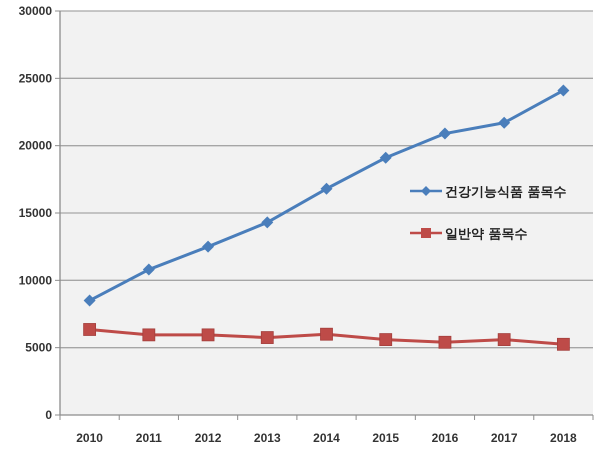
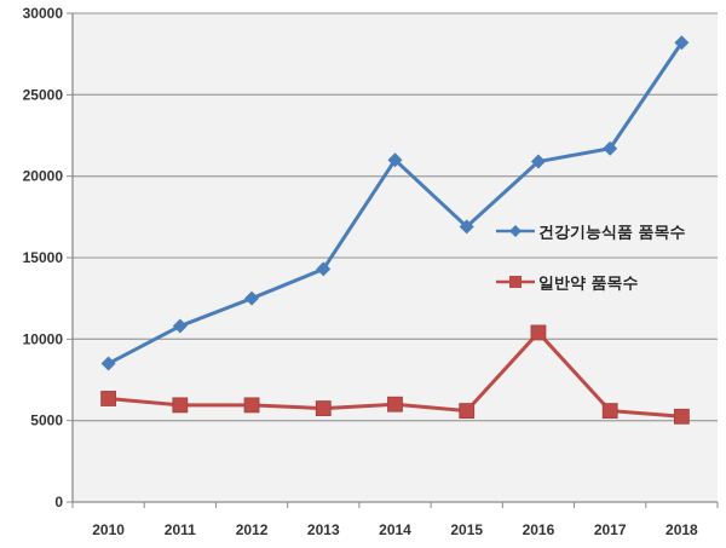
건강기능식품 품목수/2014: 16800 -> 21000
건강기능식품 품목수/2015: 19100 -> 16900
일반약 품목수/2016: 5400 -> 10400
건강기능식품 품목수/2018: 24100 -> 28200
